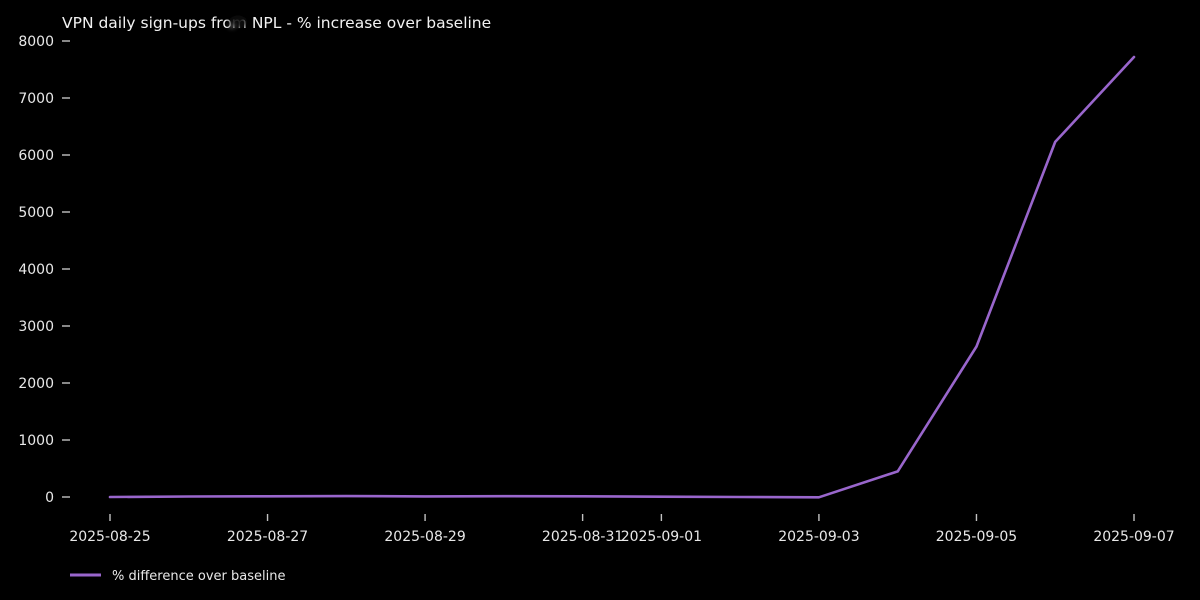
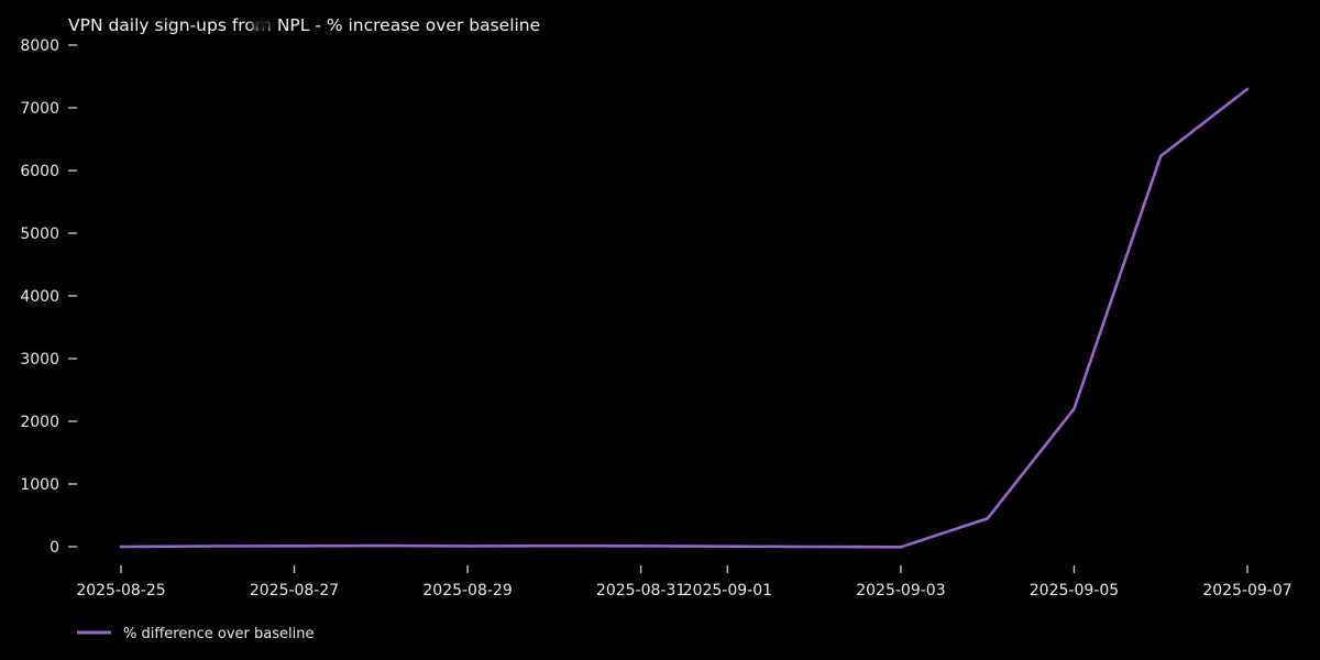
2025-09-05: 2600 -> 2200
2025-09-07: 7700 -> 7300
